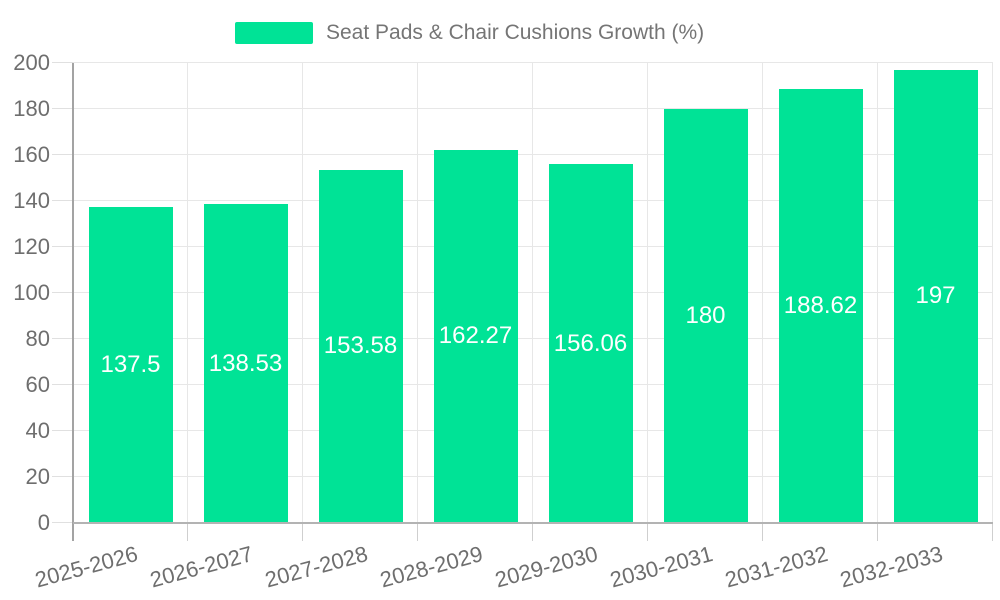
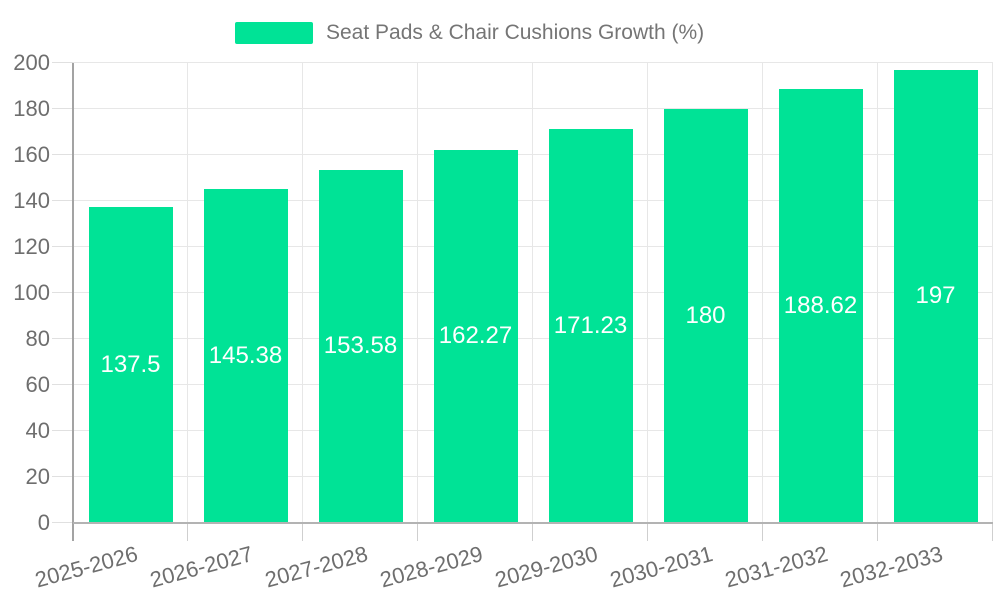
2026-2027: 138.53 -> 145.38
2029-2030: 156.06 -> 171.23
